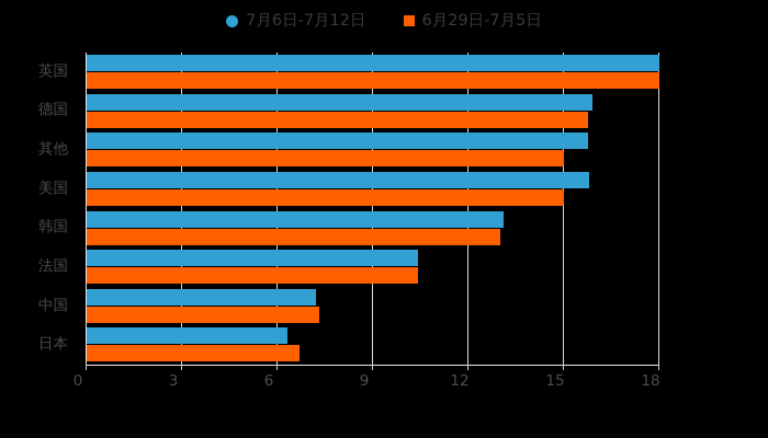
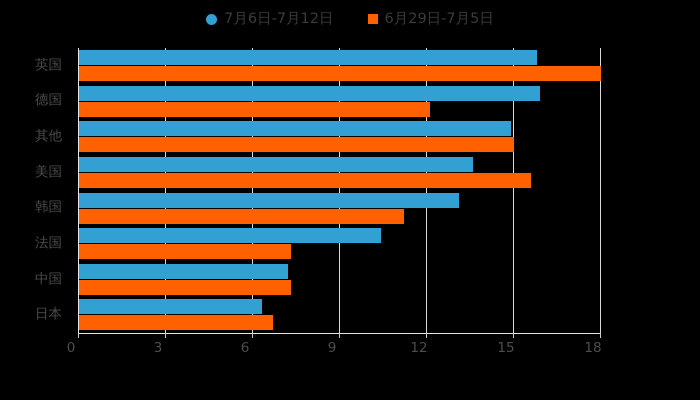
7月6日-7月12日/英国: 18.0 -> 15.8
6月29日-7月5日/德国: 15.8 -> 12.1
7月6日-7月12日/其他: 15.8 -> 14.9
7月6日-7月12日/美国: 15.8 -> 13.6
6月29日-7月5日/美国: 15.0 -> 15.6
6月29日-7月5日/韩国: 13.0 -> 11.2
6月29日-7月5日/法国: 10.4 -> 7.3
